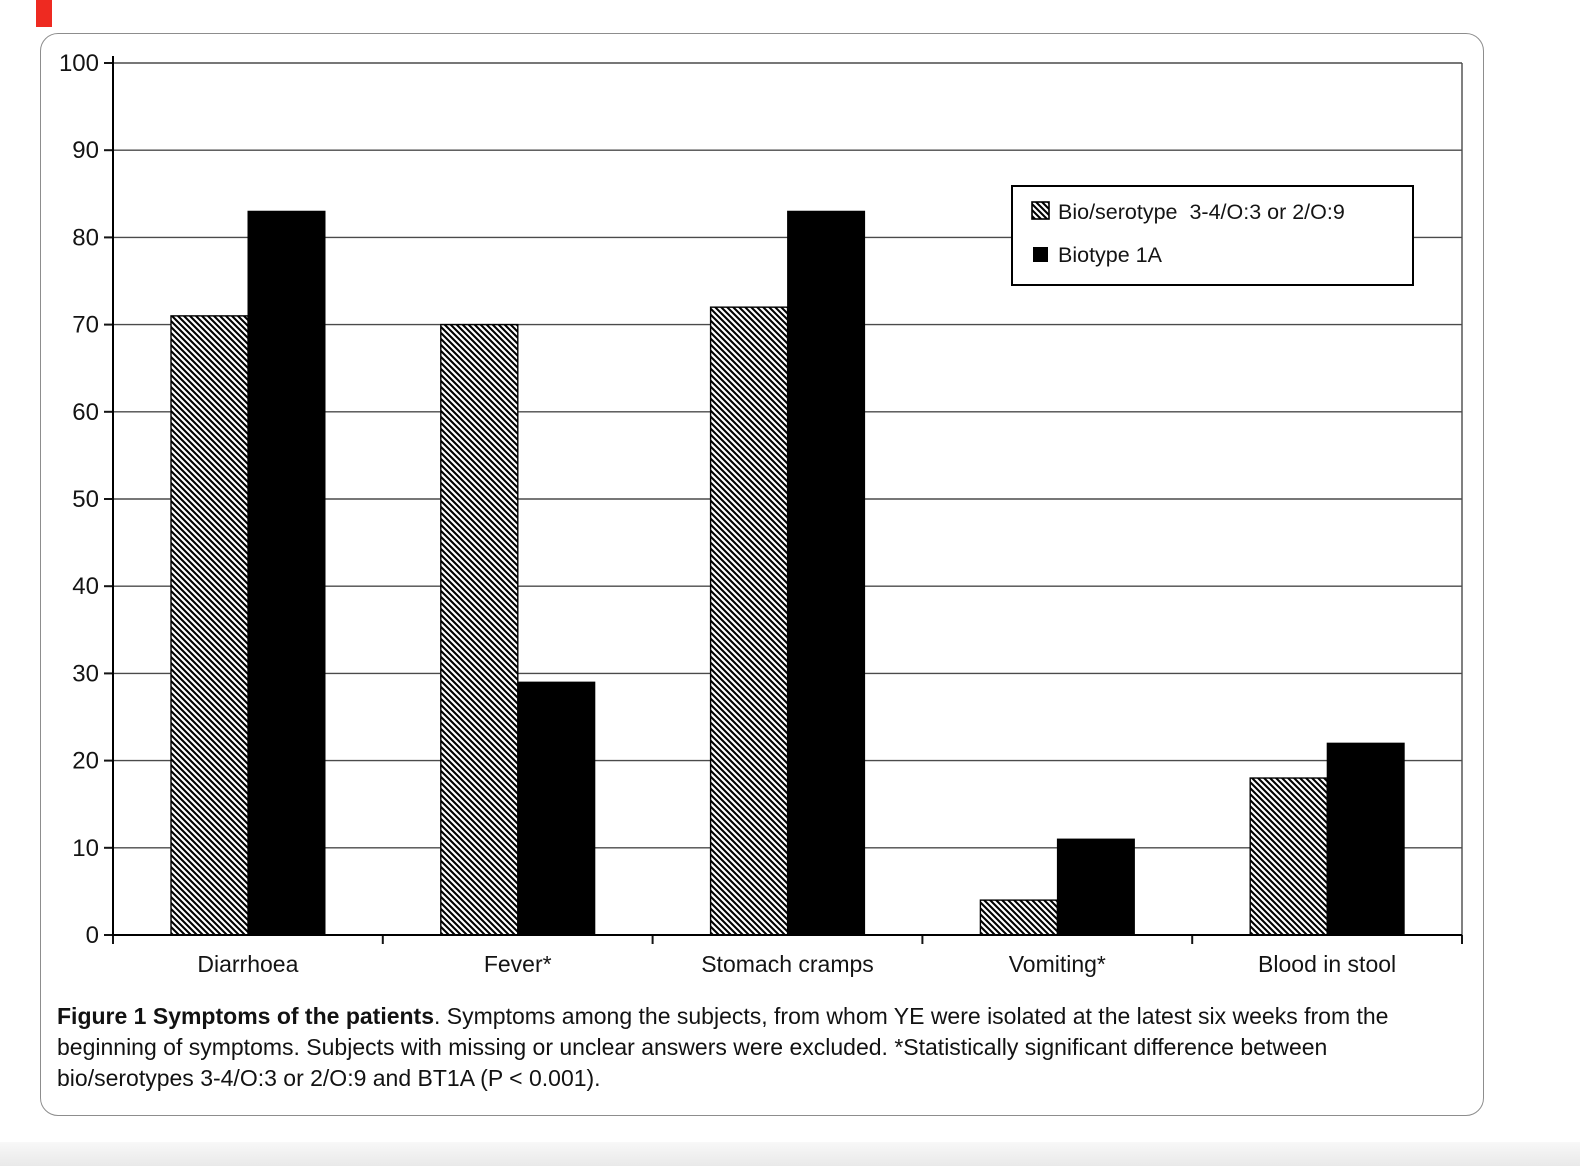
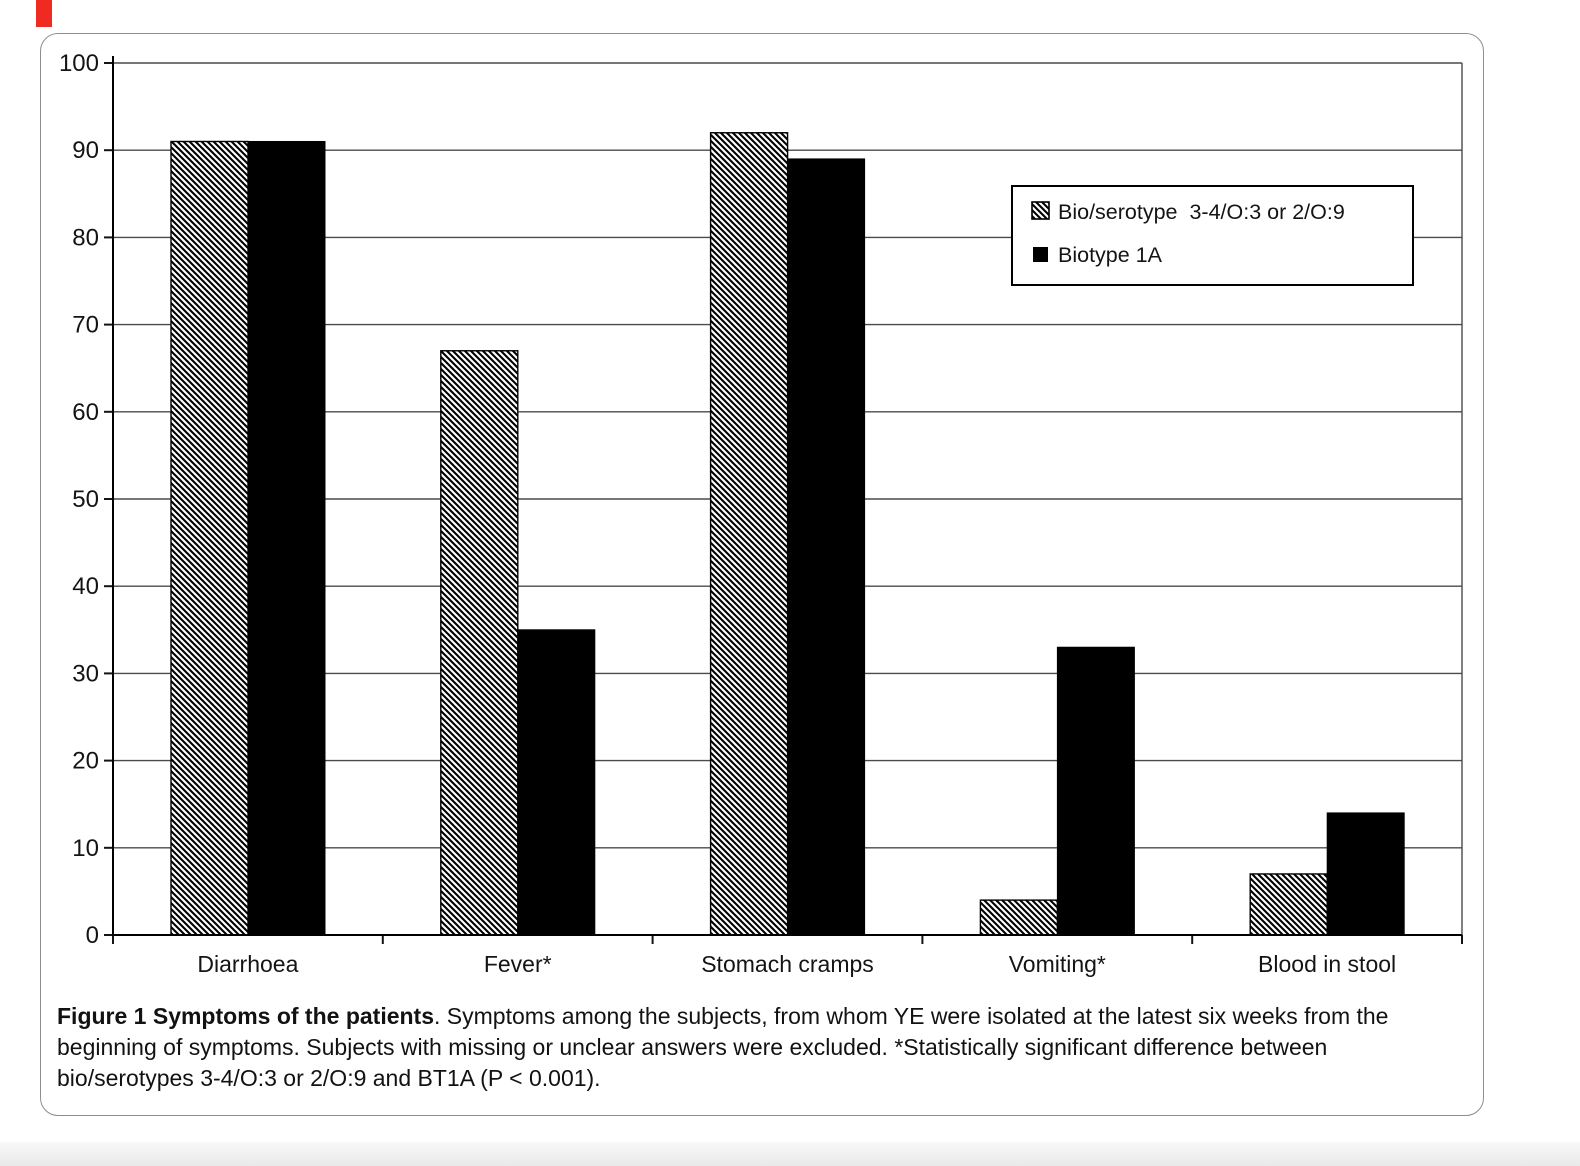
Bio/serotype 3-4/O:3 or 2/O:9/Diarrhoea: 71 -> 91
Biotype 1A/Diarrhoea: 83 -> 91
Bio/serotype 3-4/O:3 or 2/O:9/Fever*: 70 -> 67
Biotype 1A/Fever*: 29 -> 35
Bio/serotype 3-4/O:3 or 2/O:9/Stomach cramps: 72 -> 92
Biotype 1A/Stomach cramps: 83 -> 89
Biotype 1A/Vomiting*: 11 -> 33
Bio/serotype 3-4/O:3 or 2/O:9/Blood in stool: 18 -> 7
Biotype 1A/Blood in stool: 22 -> 14
